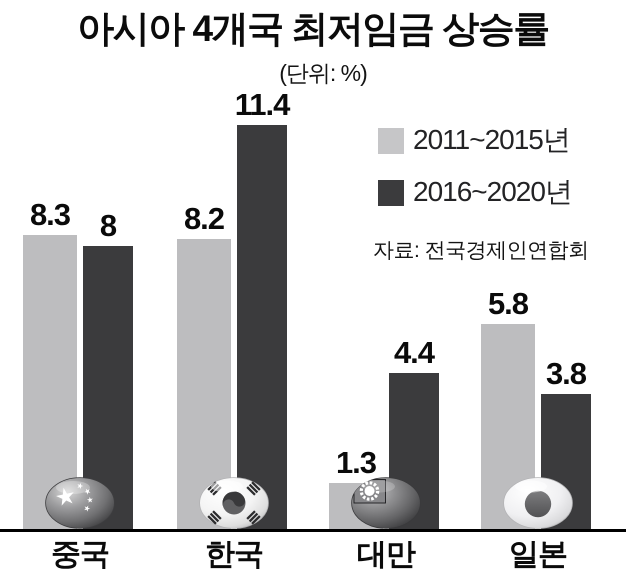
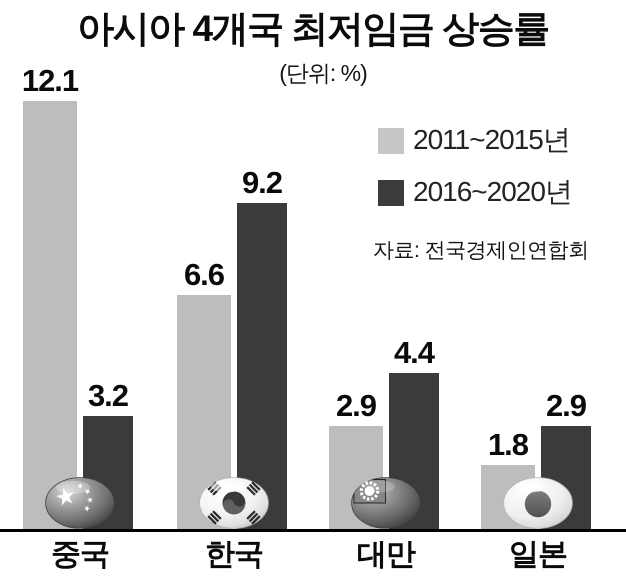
2011~2015년/중국: 8.3 -> 12.1
2016~2020년/중국: 8 -> 3.2
2011~2015년/한국: 8.2 -> 6.6
2016~2020년/한국: 11.4 -> 9.2
2011~2015년/대만: 1.3 -> 2.9
2011~2015년/일본: 5.8 -> 1.8
2016~2020년/일본: 3.8 -> 2.9
